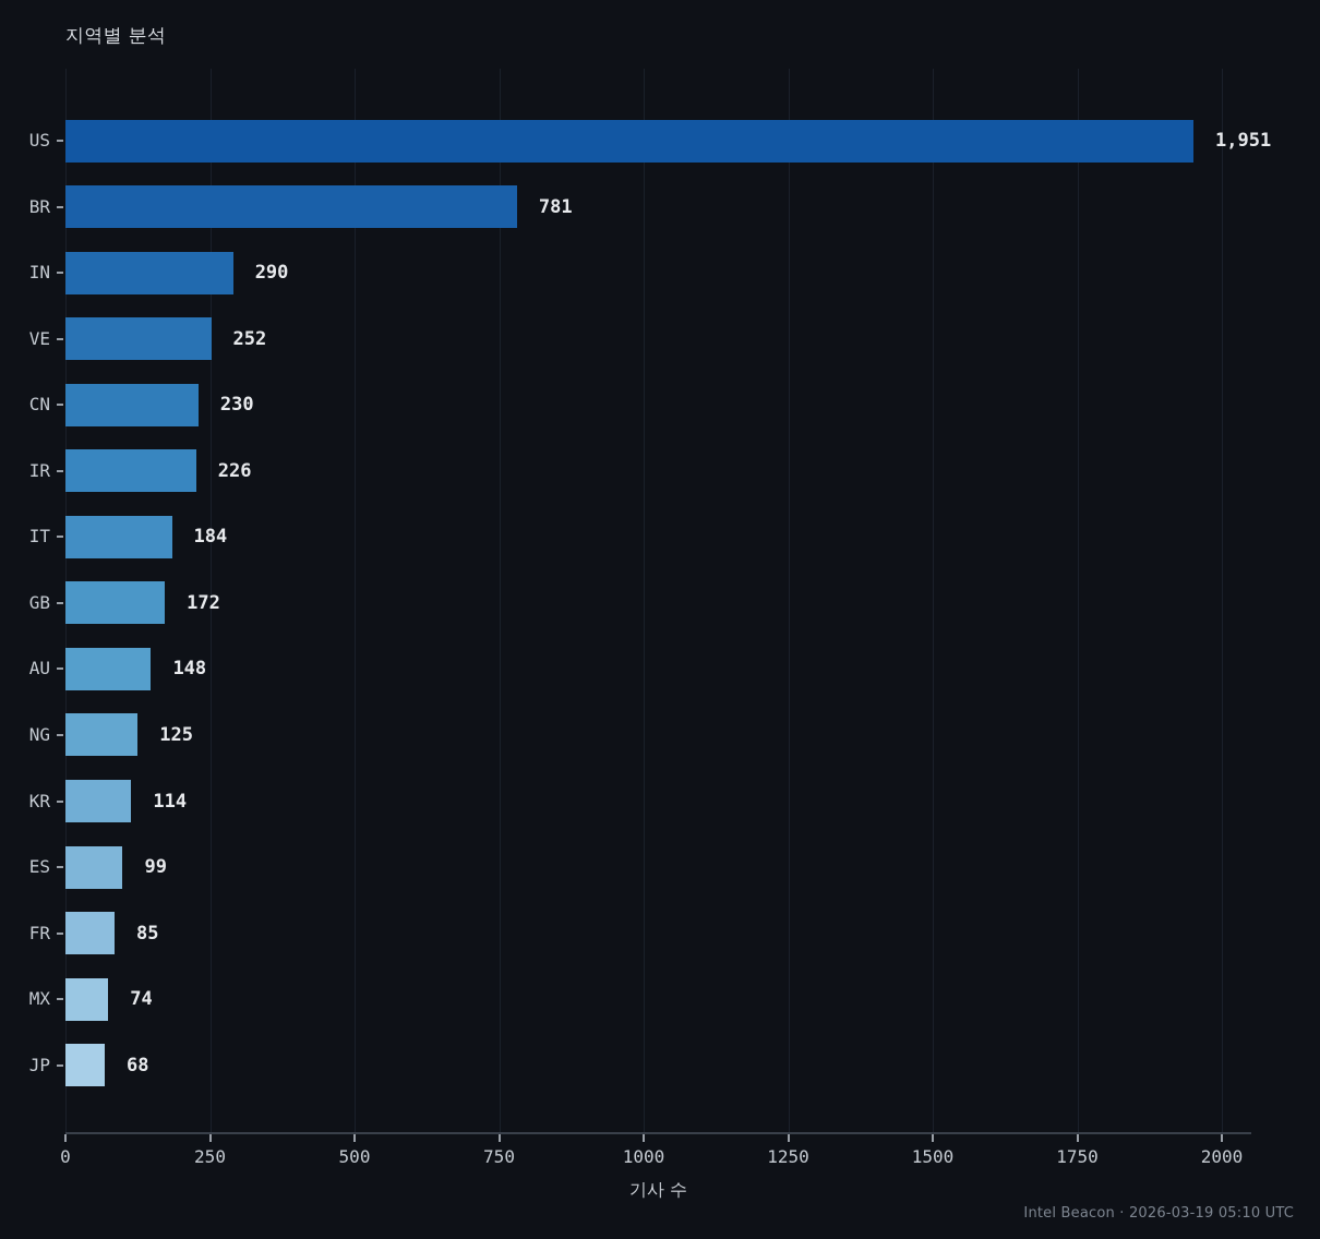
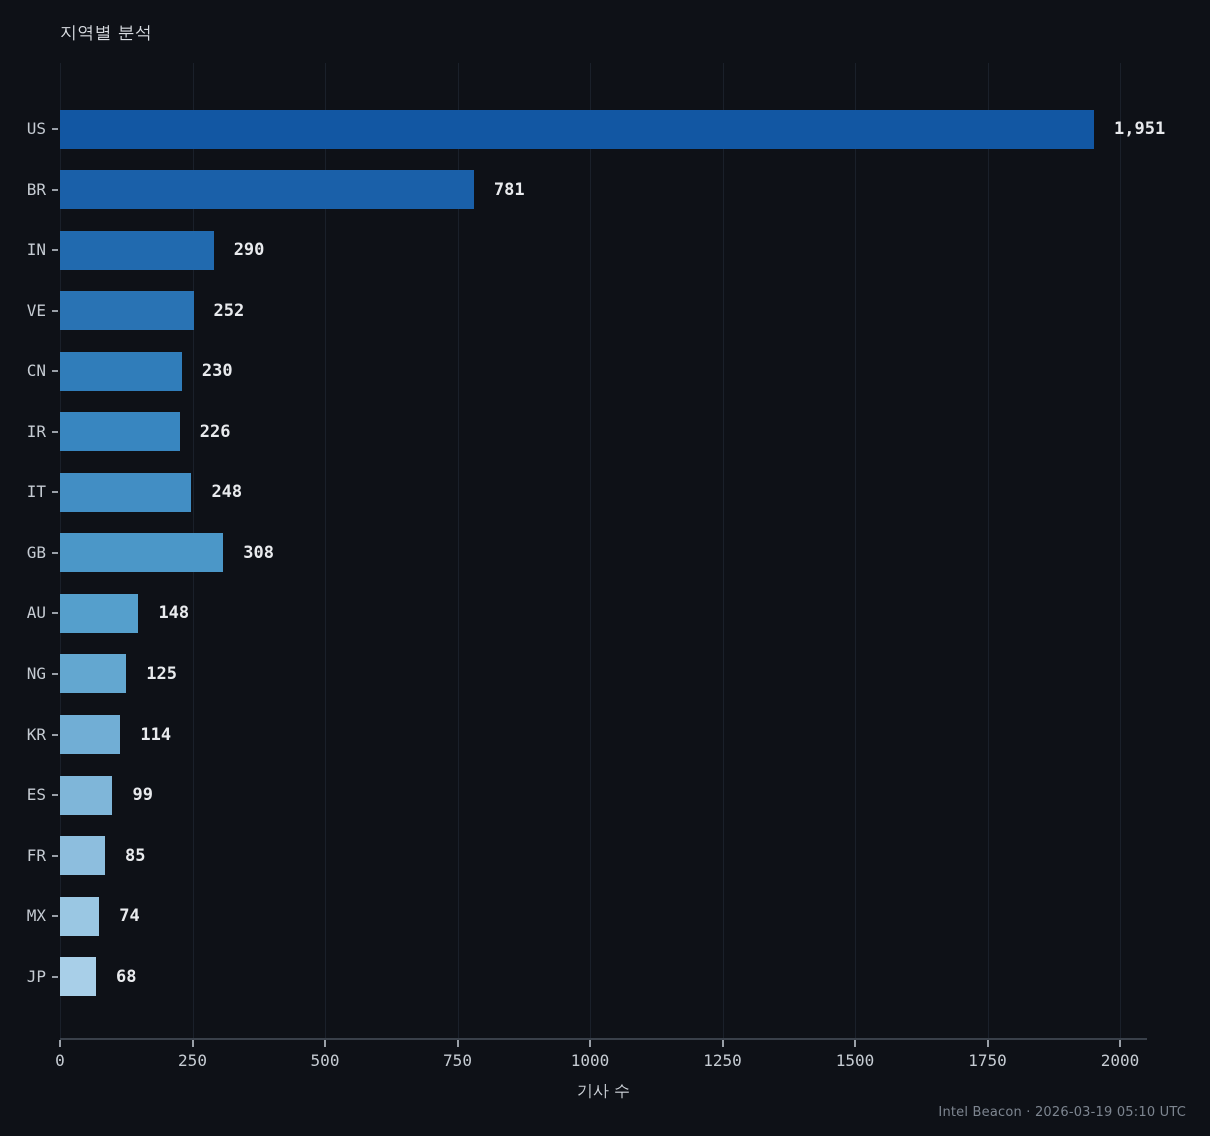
IT: 184 -> 248
GB: 172 -> 308
